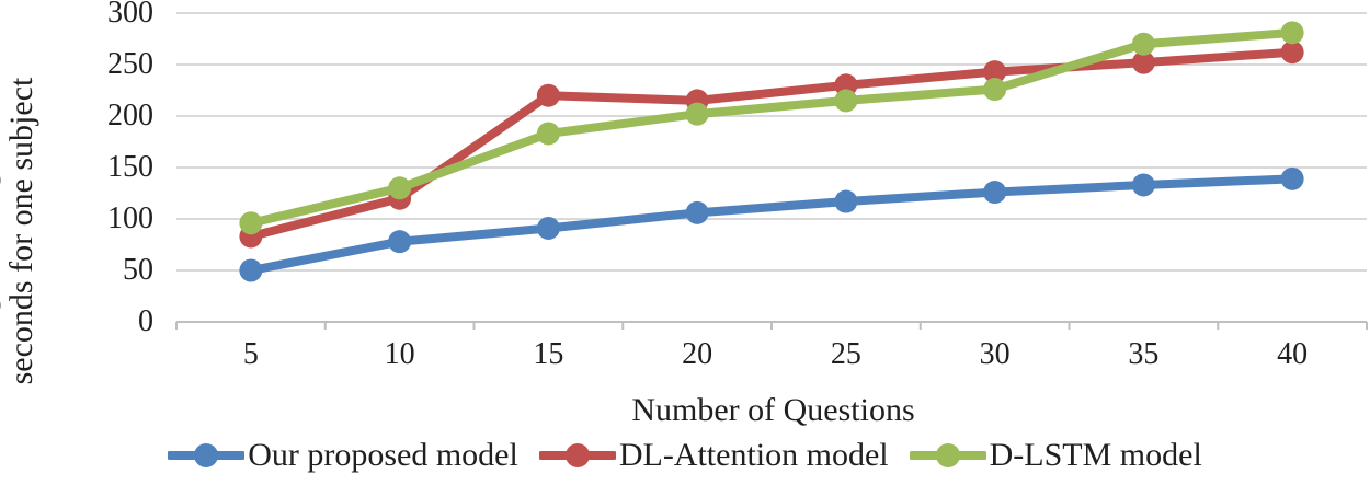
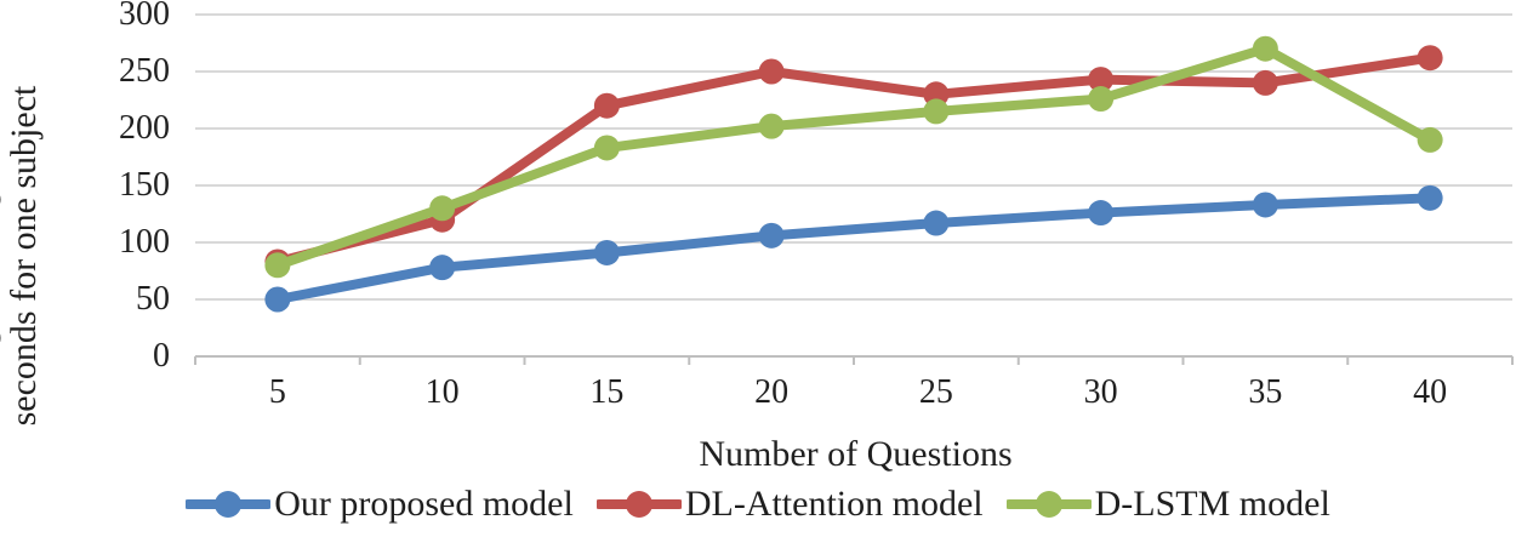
D-LSTM model/5: 100 -> 80
DL-Attention model/20: 220 -> 250
DL-Attention model/35: 250 -> 240
D-LSTM model/40: 280 -> 190
